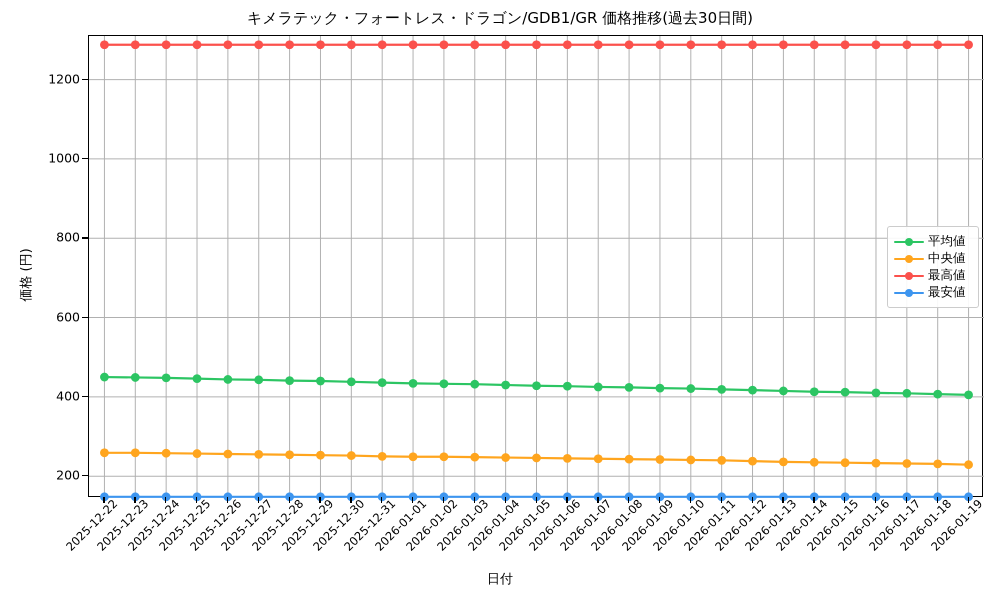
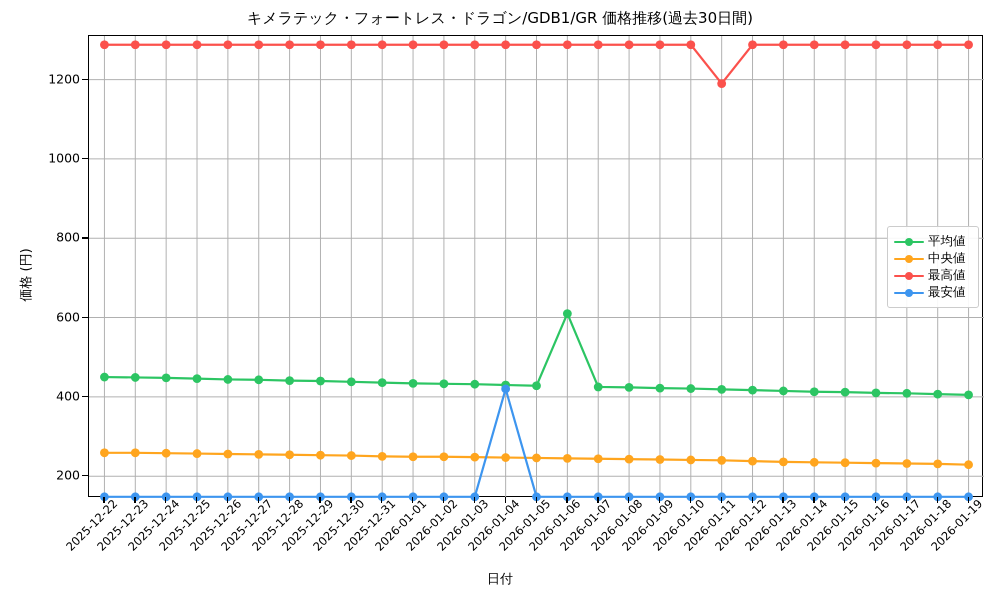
最安値/2026-01-04: 150 -> 420
平均値/2026-01-06: 430 -> 610
最高値/2026-01-11: 1290 -> 1190
